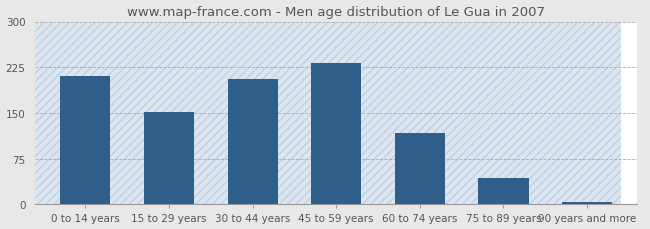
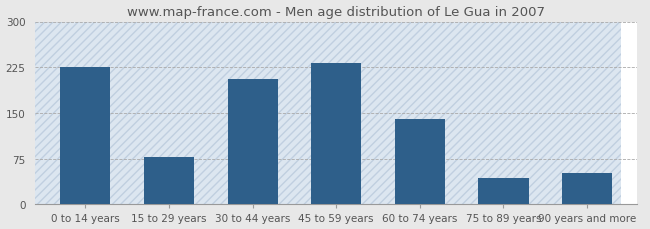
0 to 14 years: 210 -> 226
15 to 29 years: 152 -> 78
60 to 74 years: 117 -> 140
90 years and more: 4 -> 52
